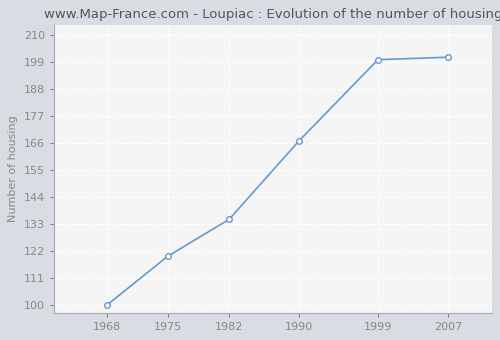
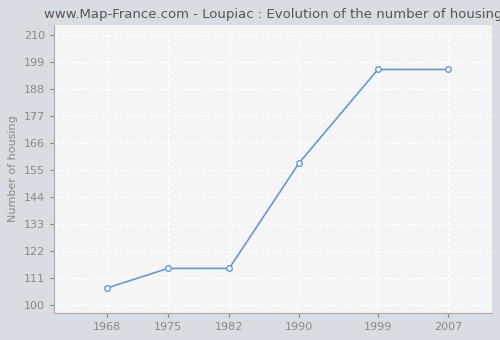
1968: 100 -> 107
1975: 120 -> 115
1982: 135 -> 115
1990: 167 -> 158
1999: 200 -> 196
2007: 201 -> 196
